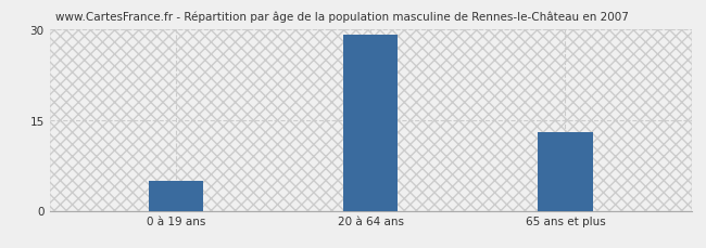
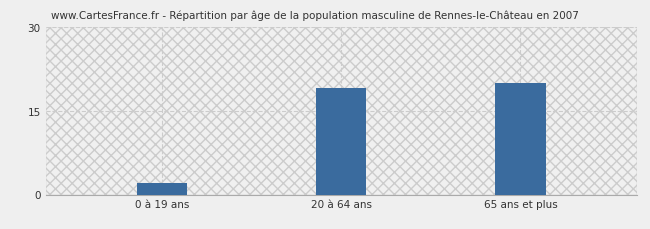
0 à 19 ans: 5 -> 2
20 à 64 ans: 29 -> 19
65 ans et plus: 13 -> 20
